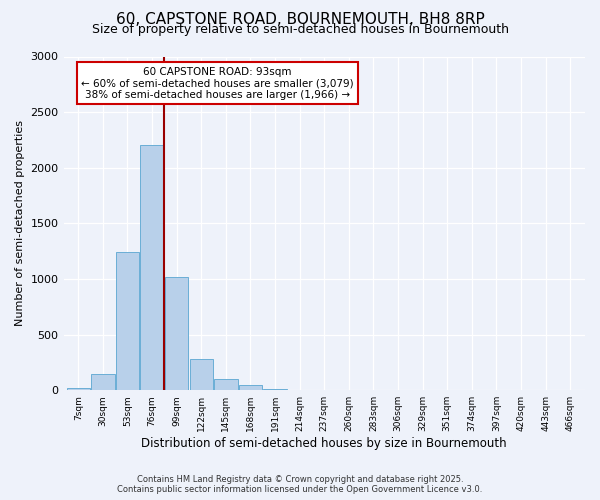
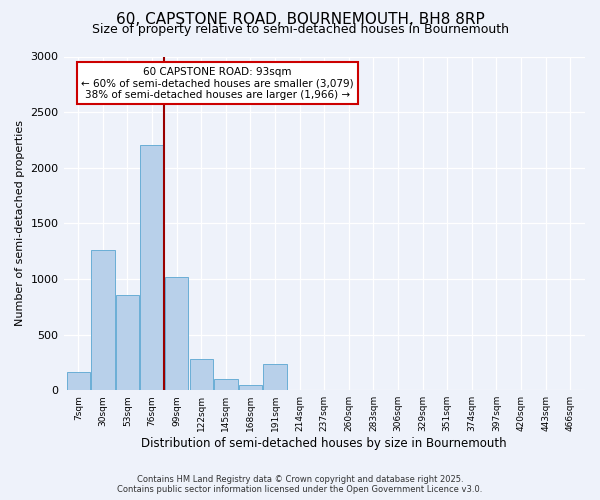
7sqm: 20 -> 160
30sqm: 140 -> 1260
53sqm: 1240 -> 860
191sqm: 20 -> 240
